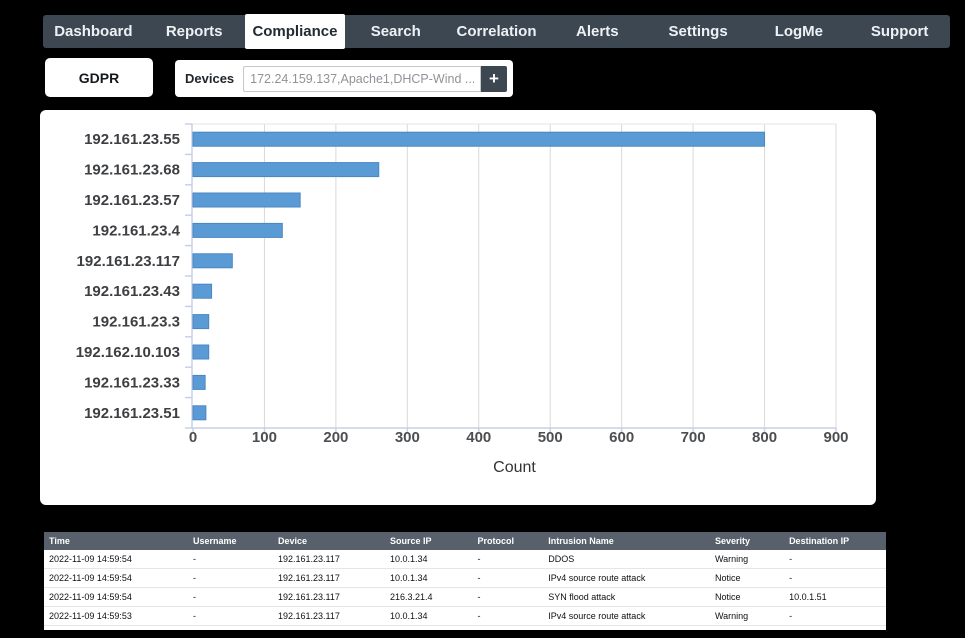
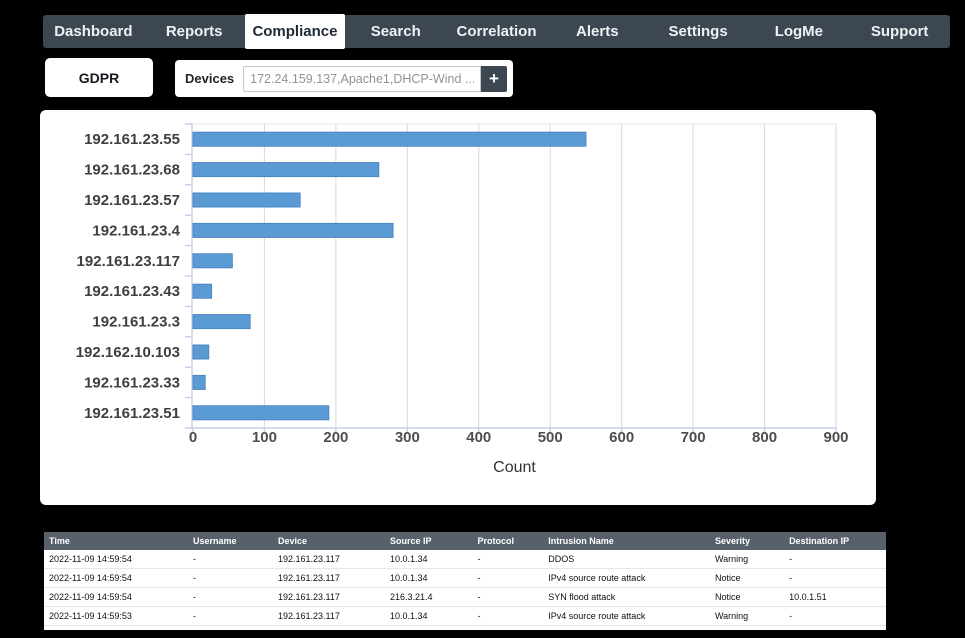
192.161.23.55: 800 -> 550
192.161.23.4: 120 -> 280
192.161.23.3: 20 -> 80
192.161.23.51: 20 -> 190
